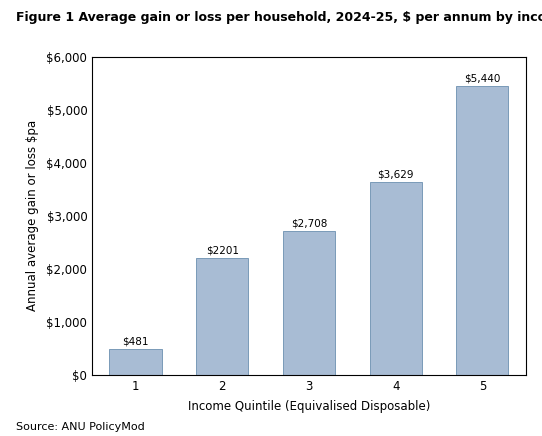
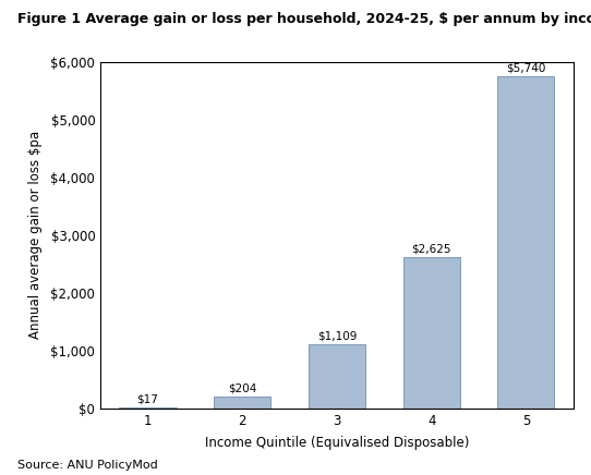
1: $481 -> $17
2: $2201 -> $204
3: $2,708 -> $1,109
4: $3,629 -> $2,625
5: $5,440 -> $5,740
